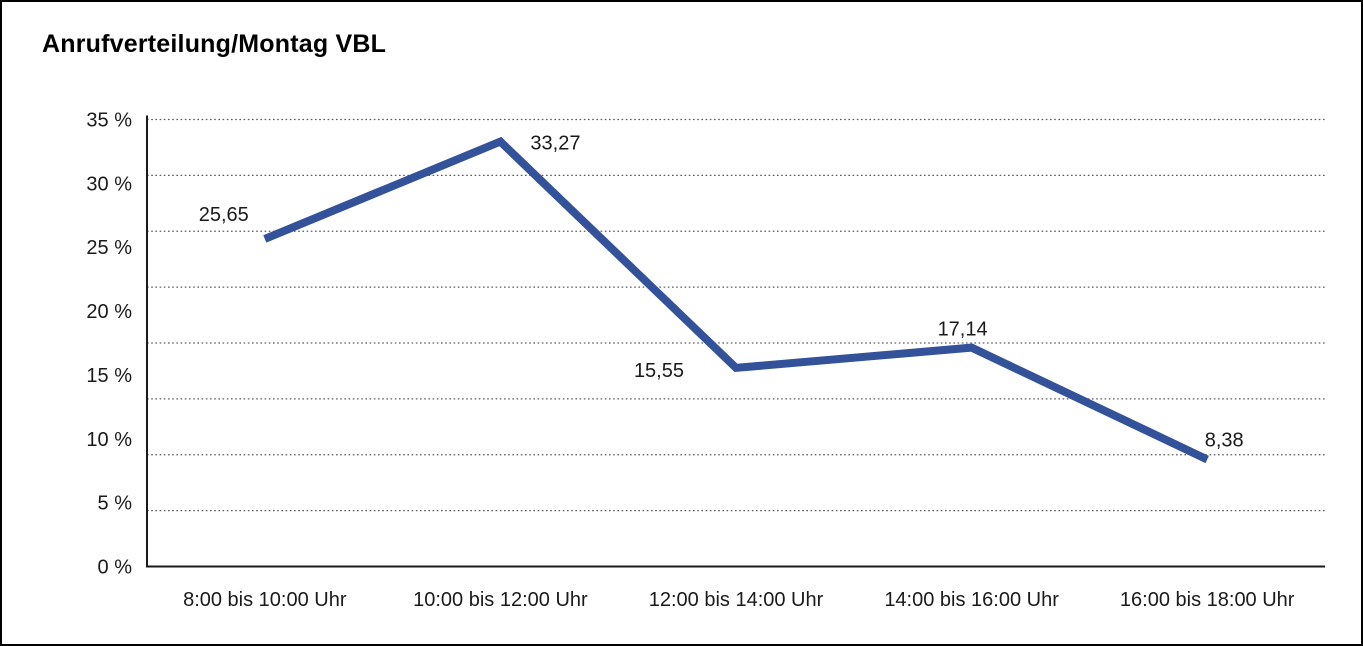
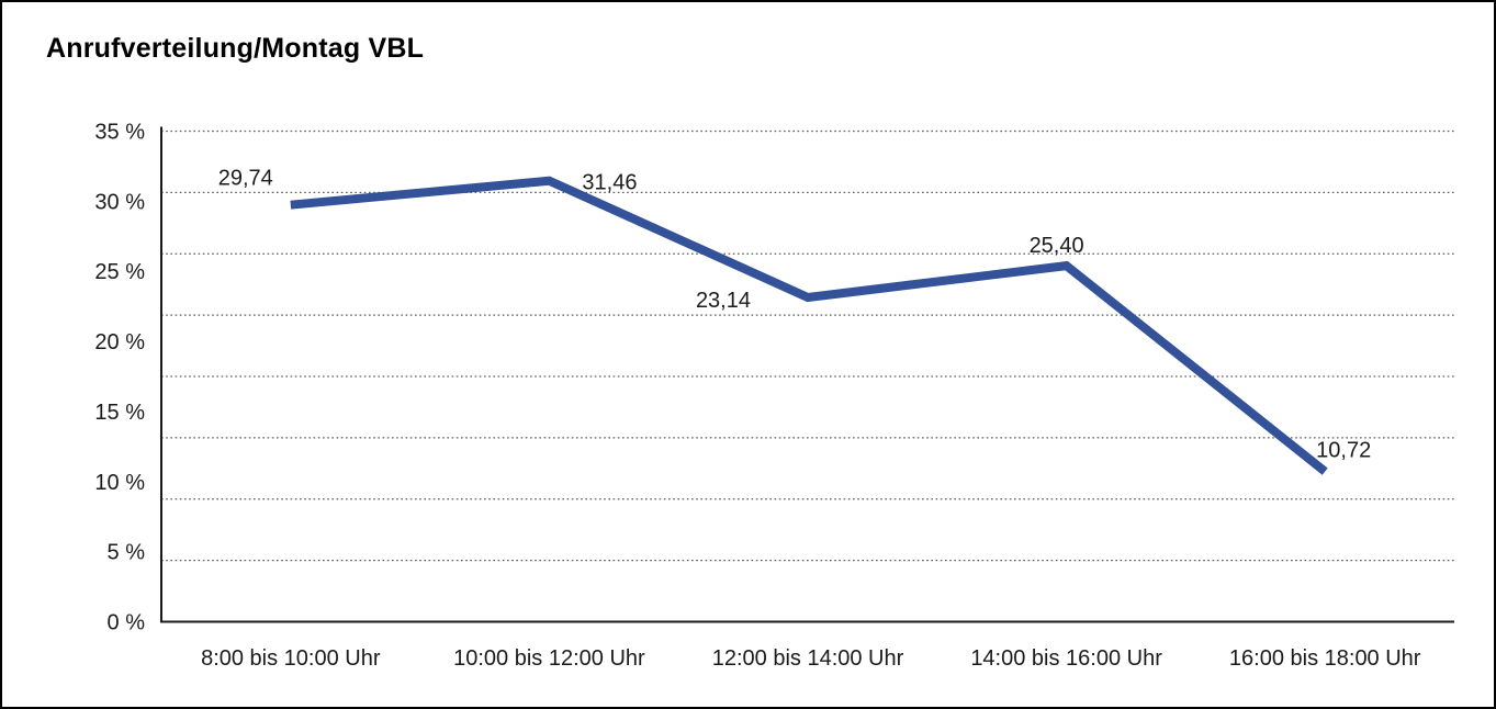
8:00 bis 10:00 Uhr: 25,65 -> 29,74
10:00 bis 12:00 Uhr: 33,27 -> 31,46
12:00 bis 14:00 Uhr: 15,55 -> 23,14
14:00 bis 16:00 Uhr: 17,14 -> 25,40
16:00 bis 18:00 Uhr: 8,38 -> 10,72
